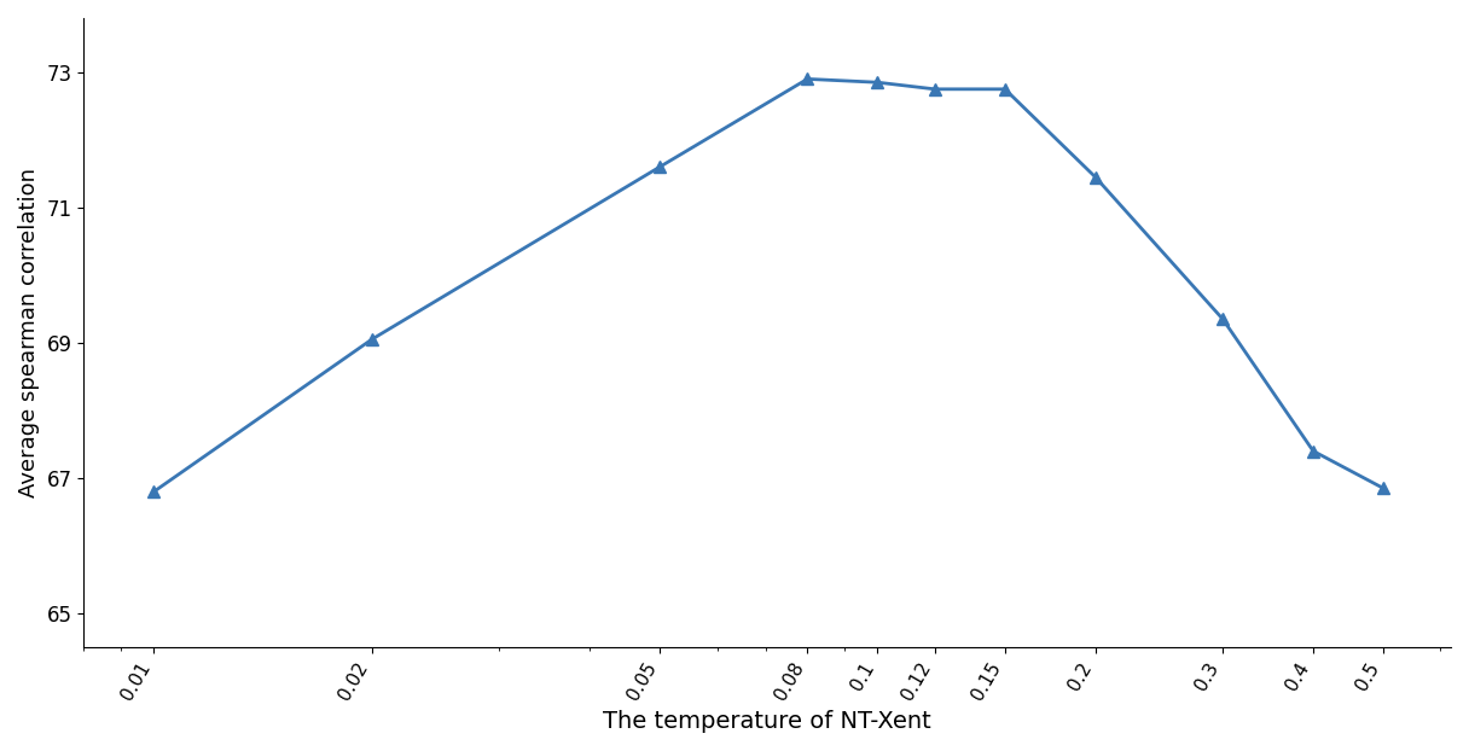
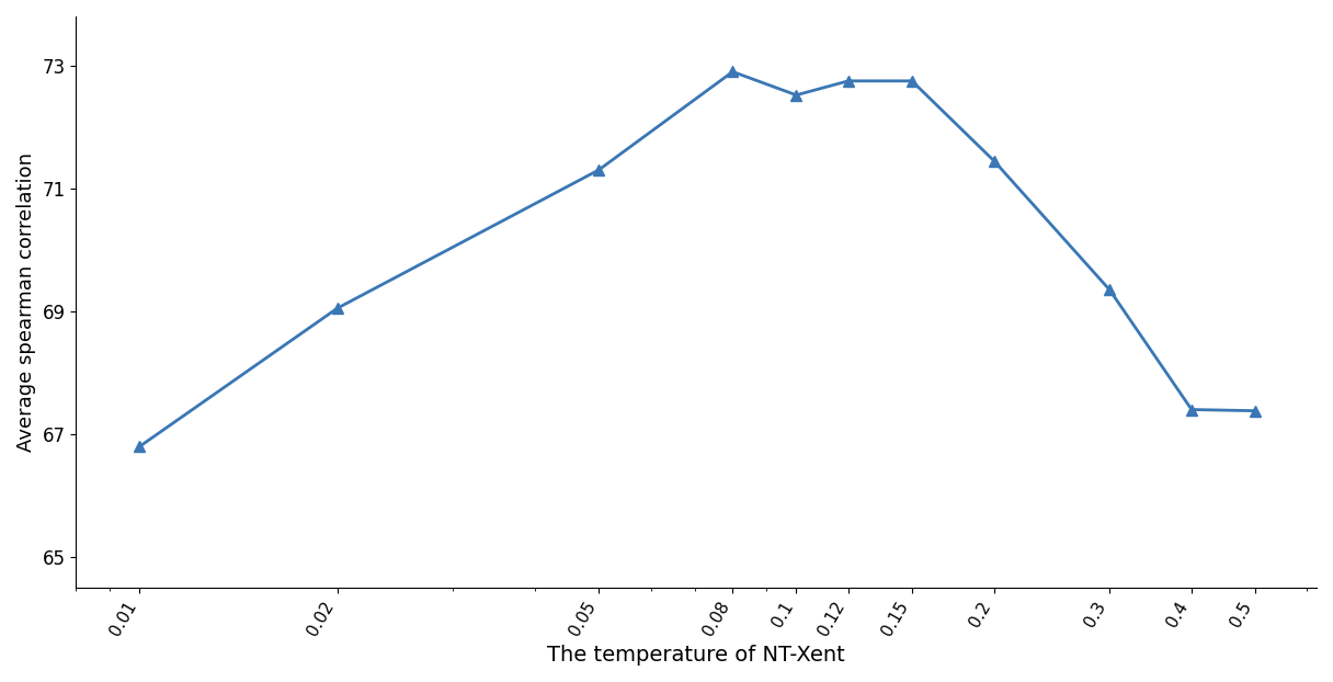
0.05: 71.60 -> 71.30
0.1: 72.85 -> 72.52
0.5: 66.85 -> 67.38
